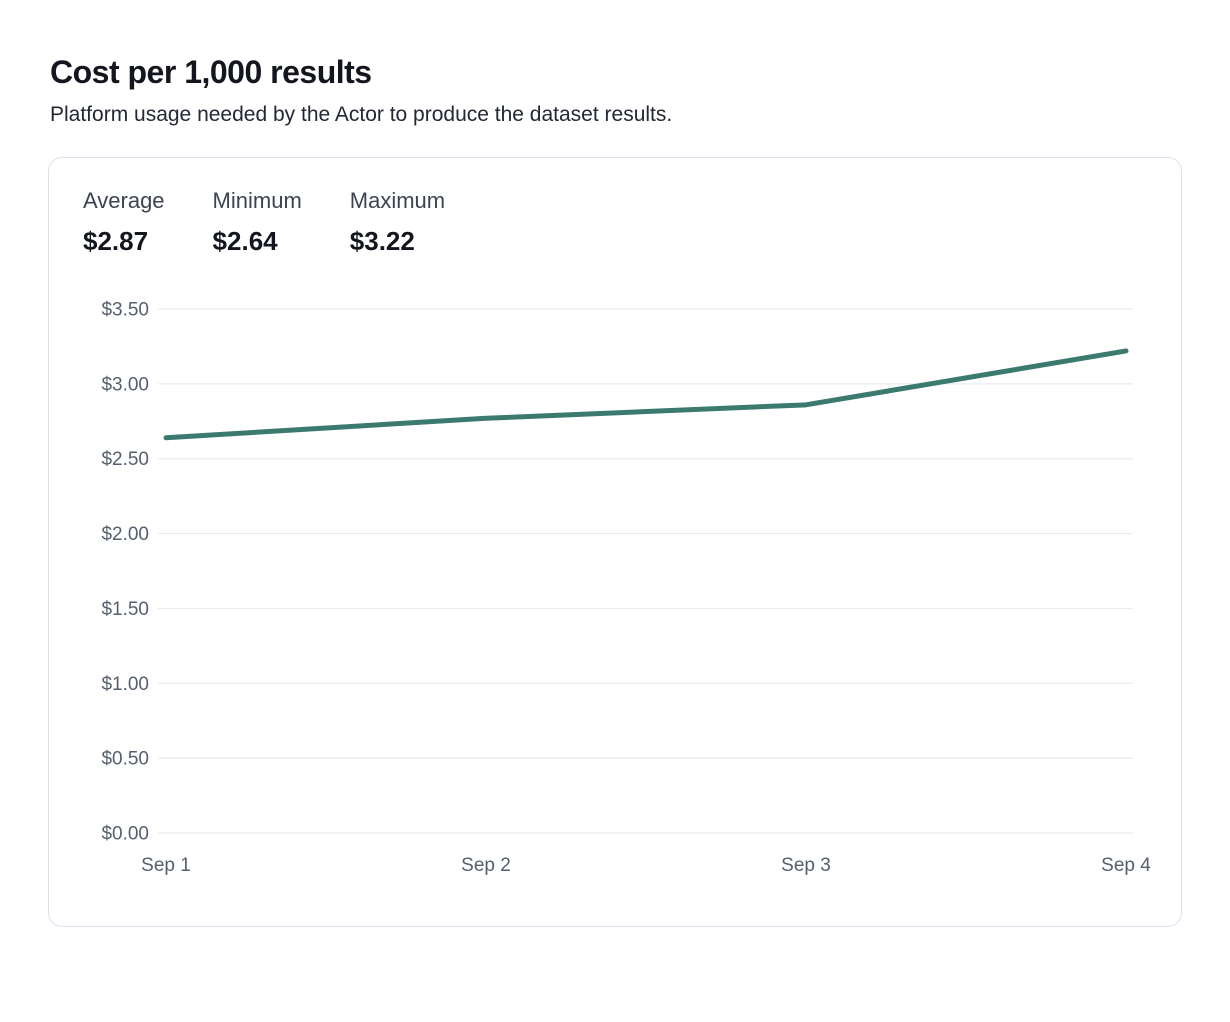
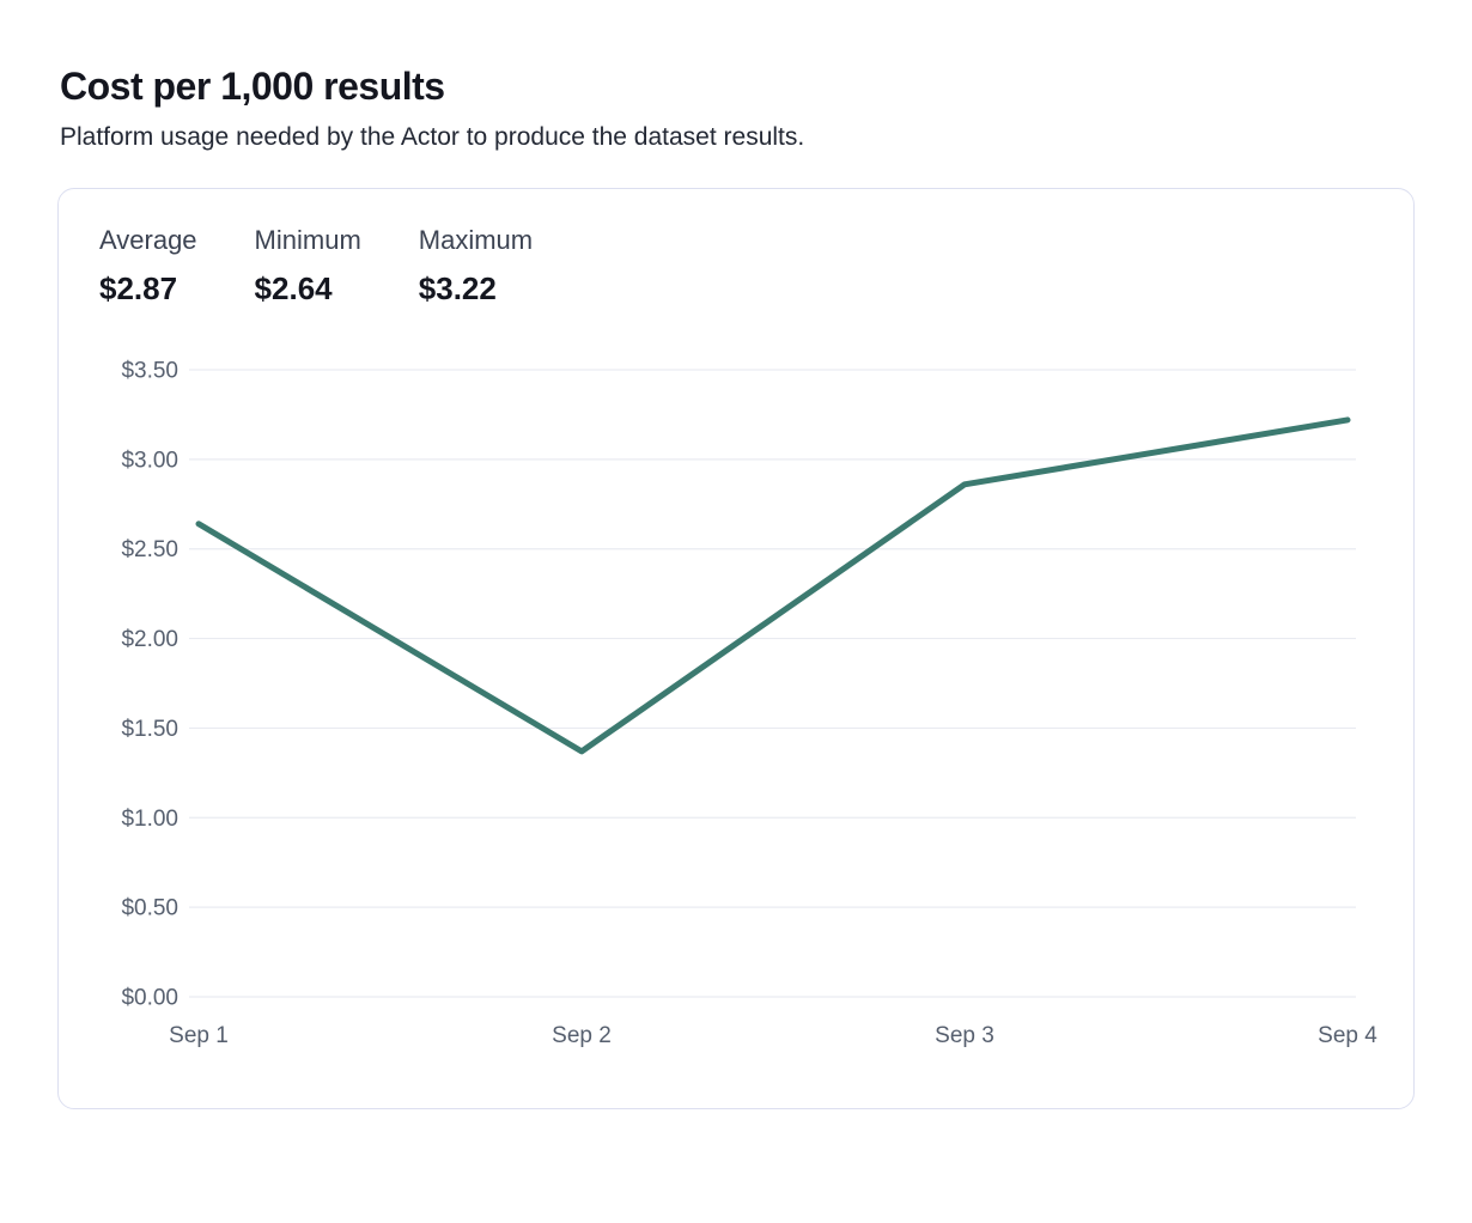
Sep 2: $2.77 -> $1.37
